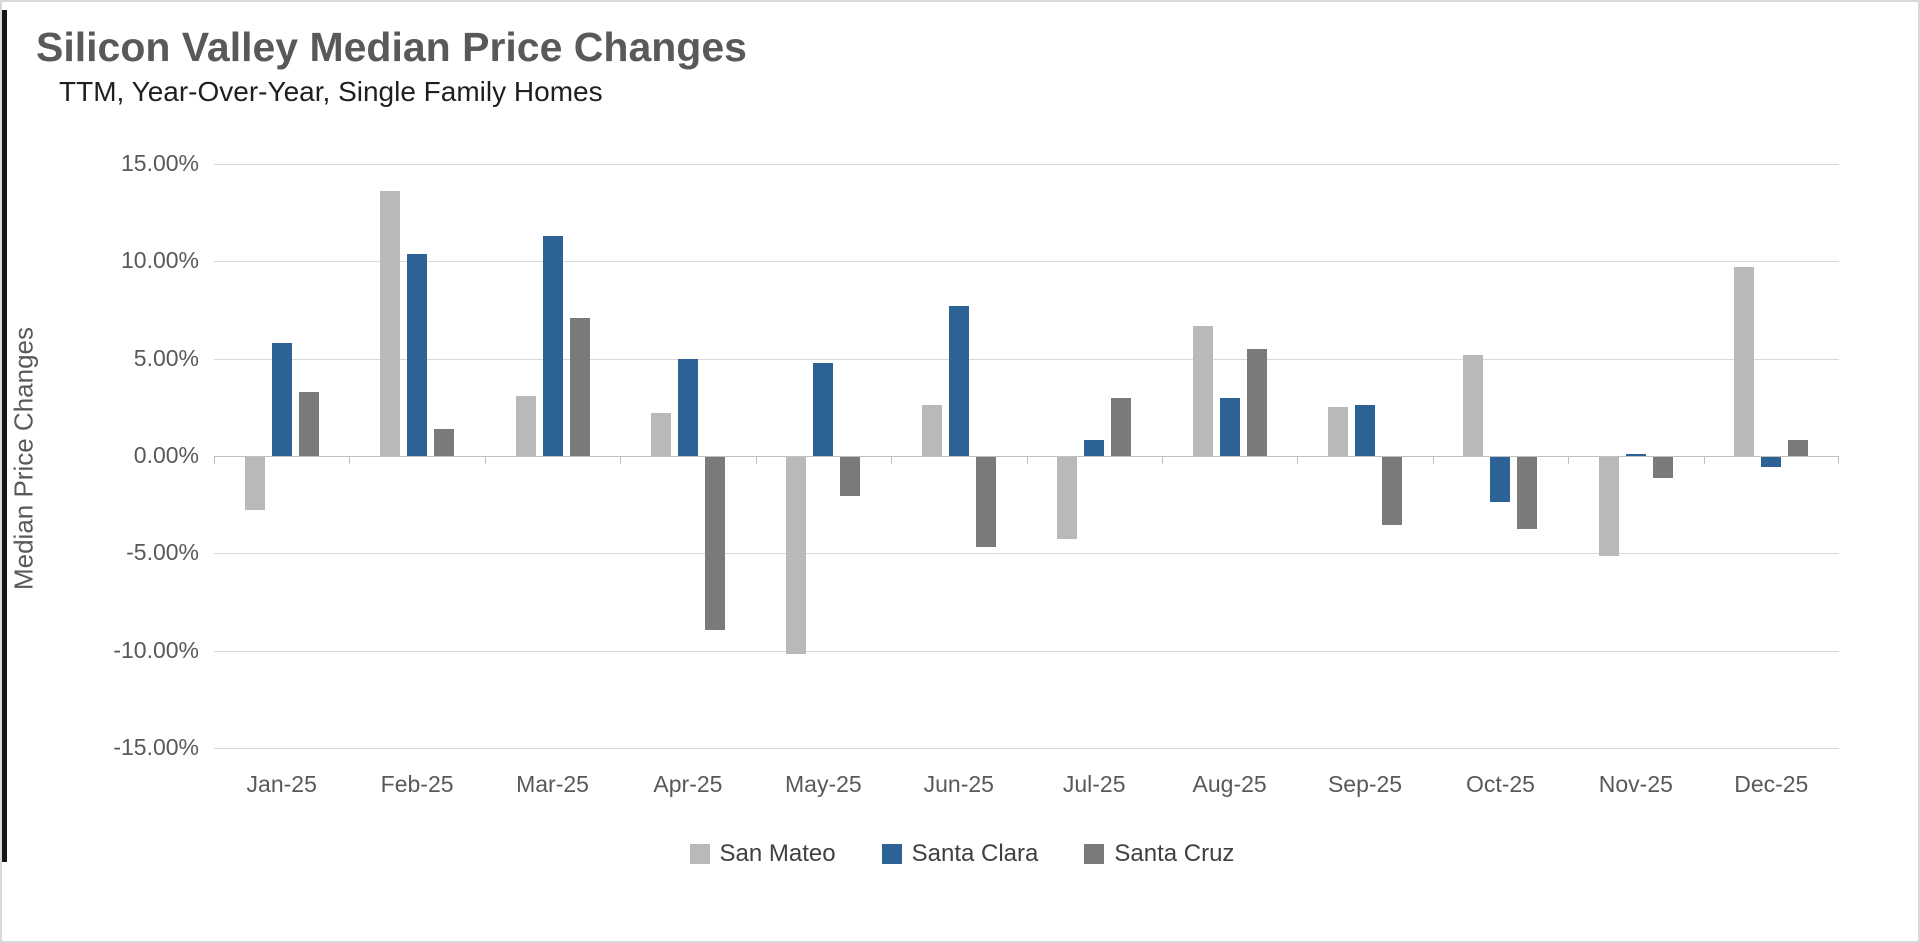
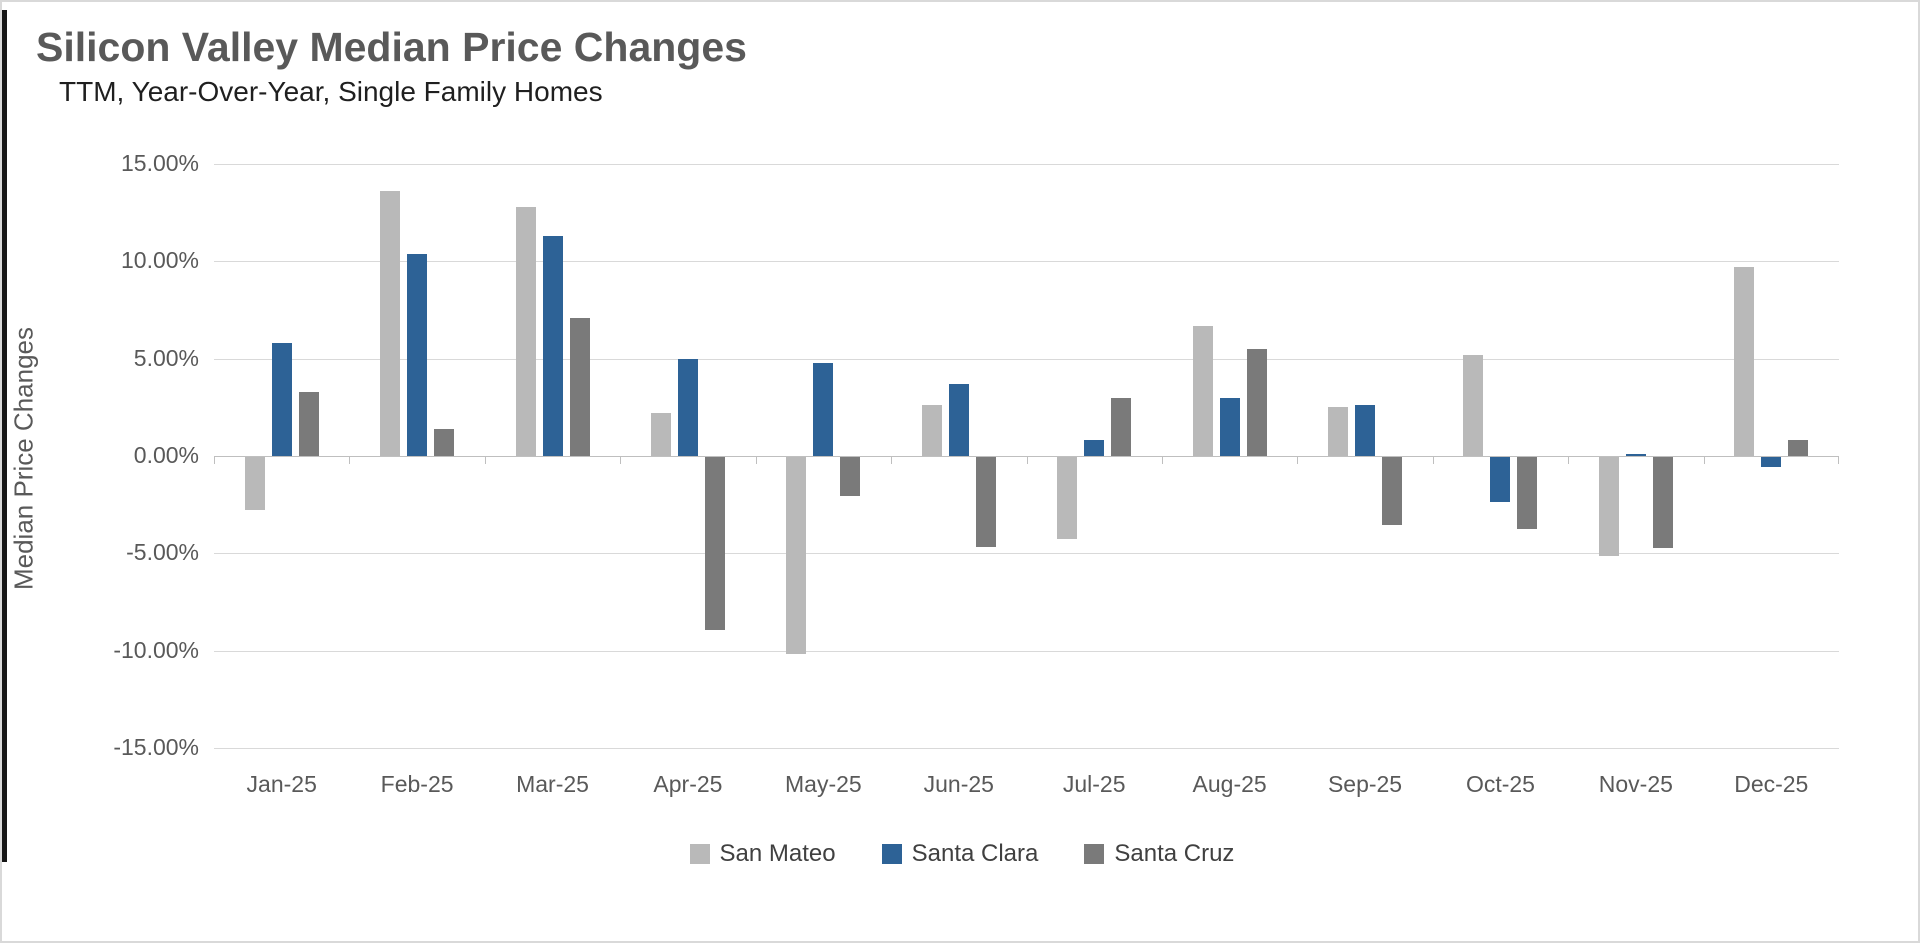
San Mateo/Mar-25: 3.1% -> 12.8%
Santa Clara/Jun-25: 7.7% -> 3.7%
Santa Cruz/Nov-25: -1.1% -> -4.7%
